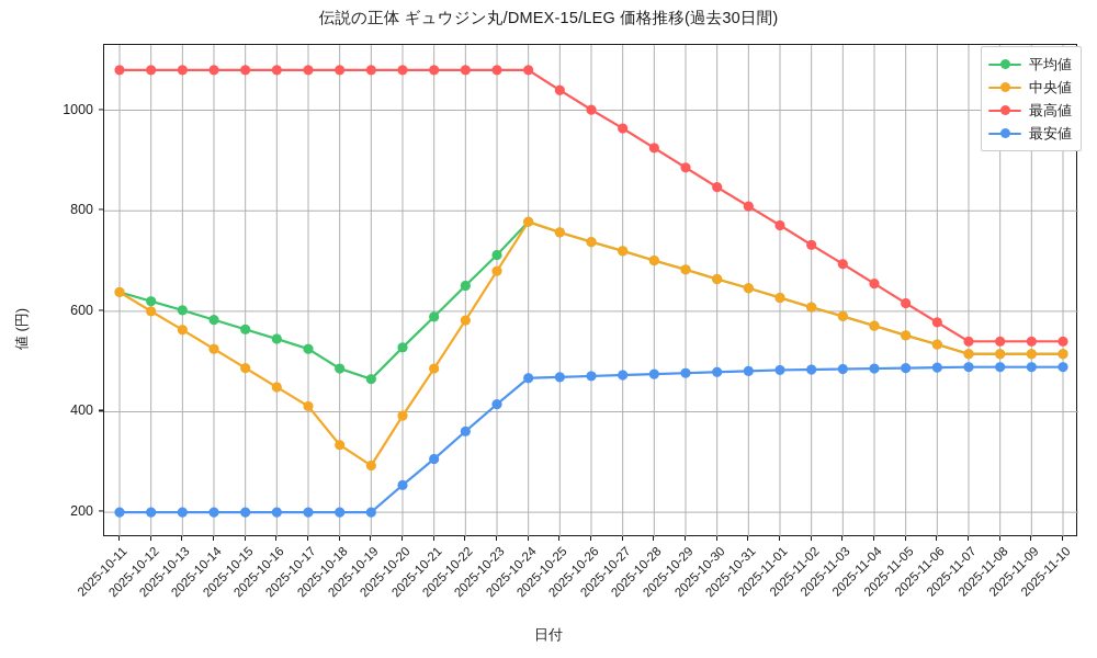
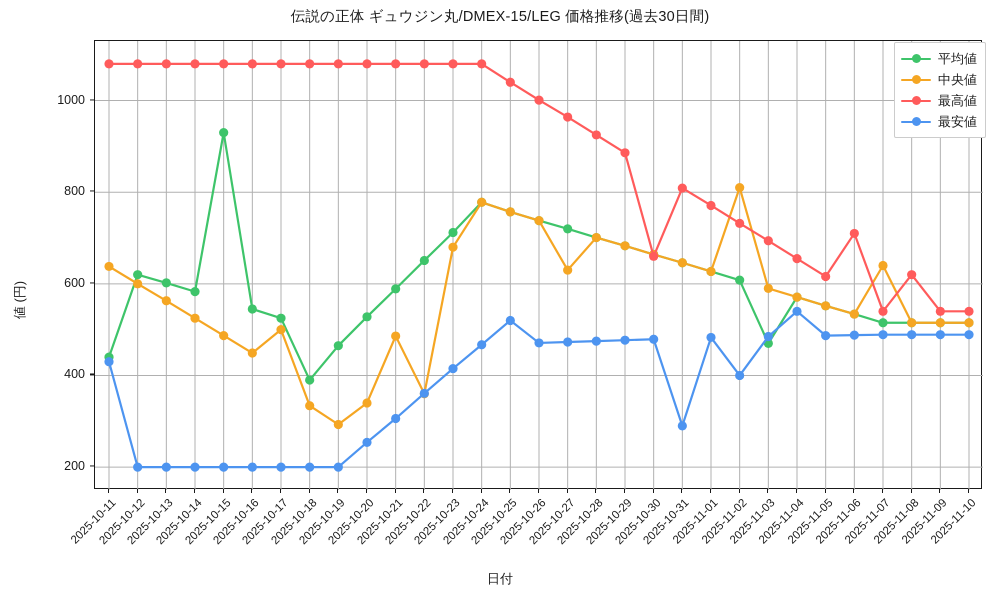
平均値/2025-10-11: 640 -> 440
最安値/2025-10-11: 200 -> 430
平均値/2025-10-15: 560 -> 930
中央値/2025-10-17: 410 -> 500
平均値/2025-10-18: 490 -> 390
中央値/2025-10-20: 390 -> 340
中央値/2025-10-22: 580 -> 360
最安値/2025-10-25: 470 -> 520
中央値/2025-10-27: 720 -> 630
最高値/2025-10-30: 850 -> 660
最安値/2025-10-31: 480 -> 290
中央値/2025-11-02: 610 -> 810
最安値/2025-11-02: 480 -> 400
平均値/2025-11-03: 590 -> 470
最安値/2025-11-04: 490 -> 540
最高値/2025-11-06: 580 -> 710
中央値/2025-11-07: 520 -> 640
最高値/2025-11-08: 540 -> 620
